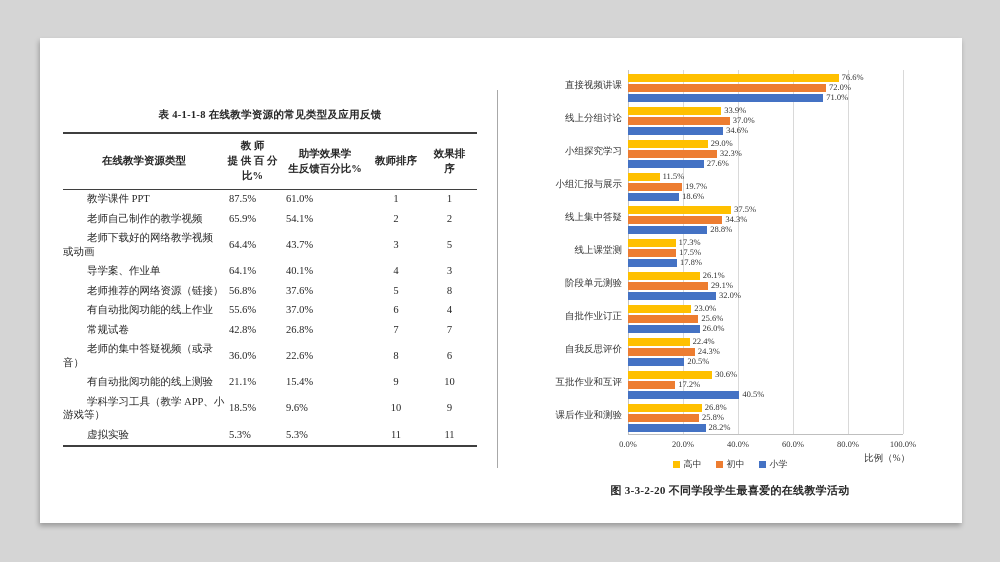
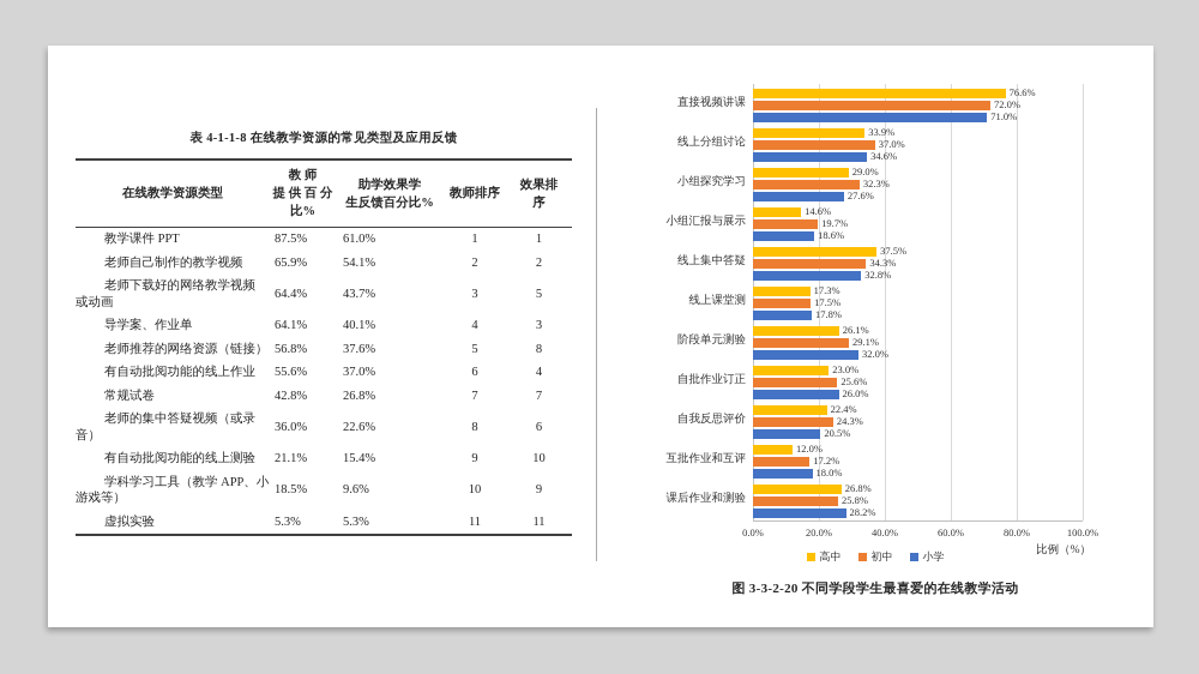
高中/小组汇报与展示: 11.5% -> 14.6%
小学/线上集中答疑: 28.8% -> 32.8%
高中/互批作业和互评: 30.6% -> 12.0%
小学/互批作业和互评: 40.5% -> 18.0%
